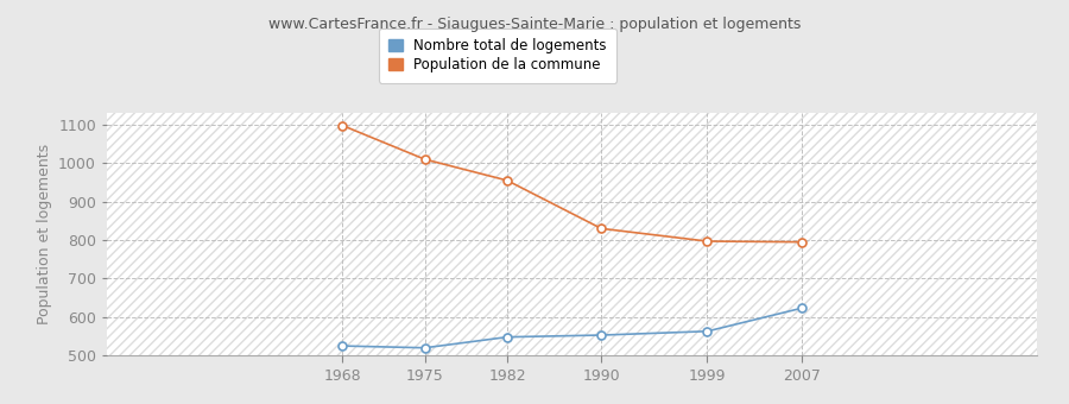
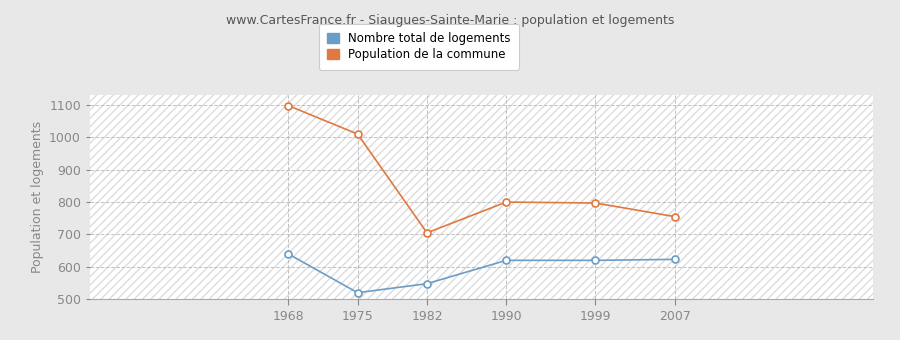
Nombre total de logements/1968: 525 -> 640
Population de la commune/1982: 955 -> 705
Nombre total de logements/1990: 553 -> 620
Population de la commune/1990: 830 -> 800
Nombre total de logements/1999: 563 -> 620
Population de la commune/2007: 795 -> 755
